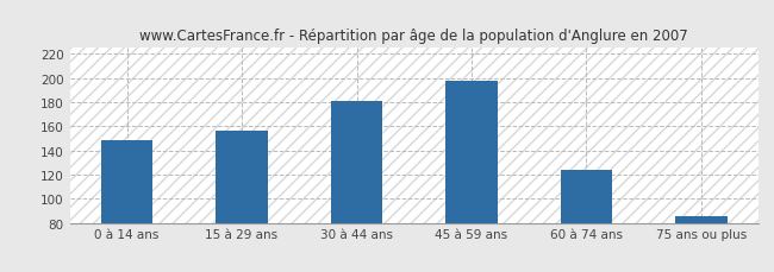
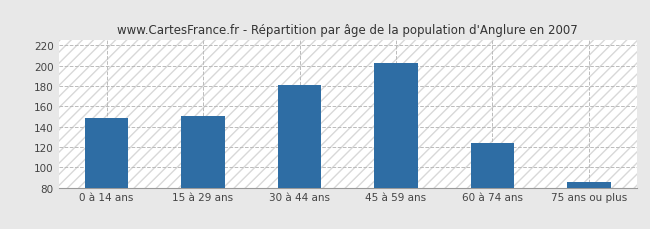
15 à 29 ans: 156 -> 151
45 à 59 ans: 198 -> 203
